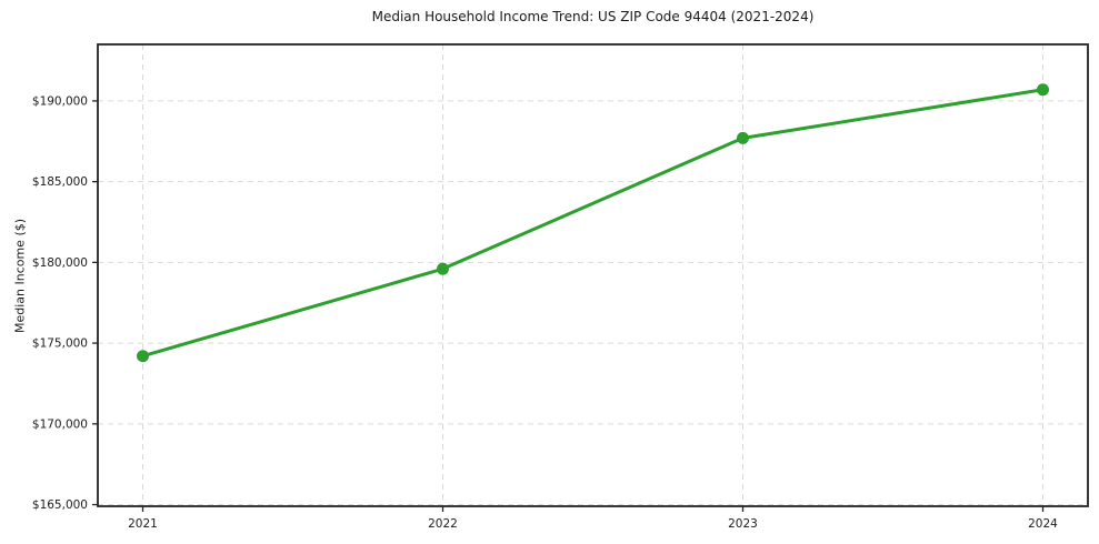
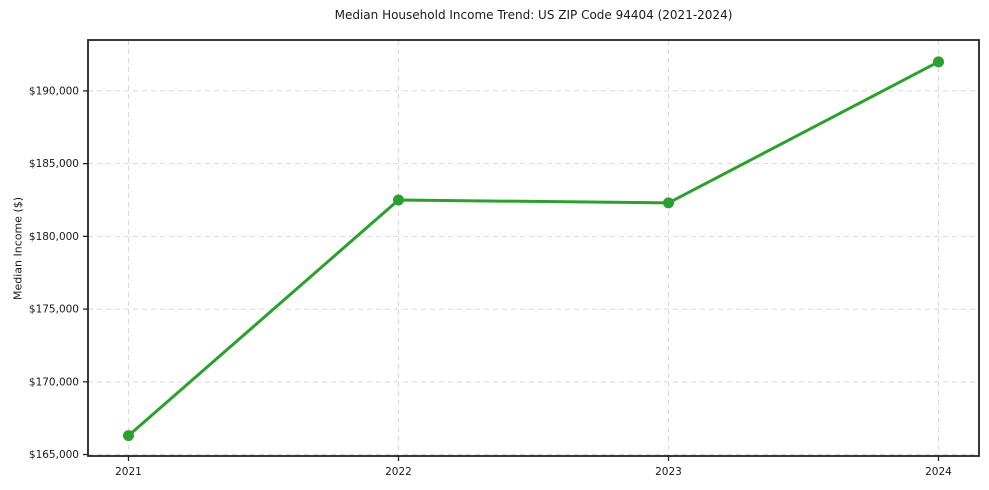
2021: $174200 -> $166300
2022: $179600 -> $182500
2023: $187700 -> $182300
2024: $190700 -> $192000
